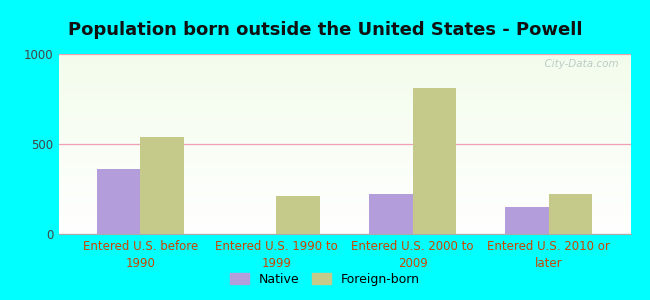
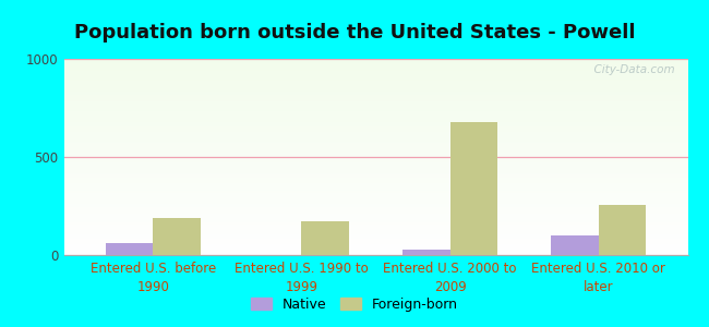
Native/Entered U.S. before 1990: 360 -> 60
Foreign-born/Entered U.S. before 1990: 540 -> 190
Foreign-born/Entered U.S. 1990 to 1999: 210 -> 180
Native/Entered U.S. 2000 to 2009: 220 -> 30
Foreign-born/Entered U.S. 2000 to 2009: 810 -> 680
Native/Entered U.S. 2010 or later: 150 -> 100
Foreign-born/Entered U.S. 2010 or later: 220 -> 260
